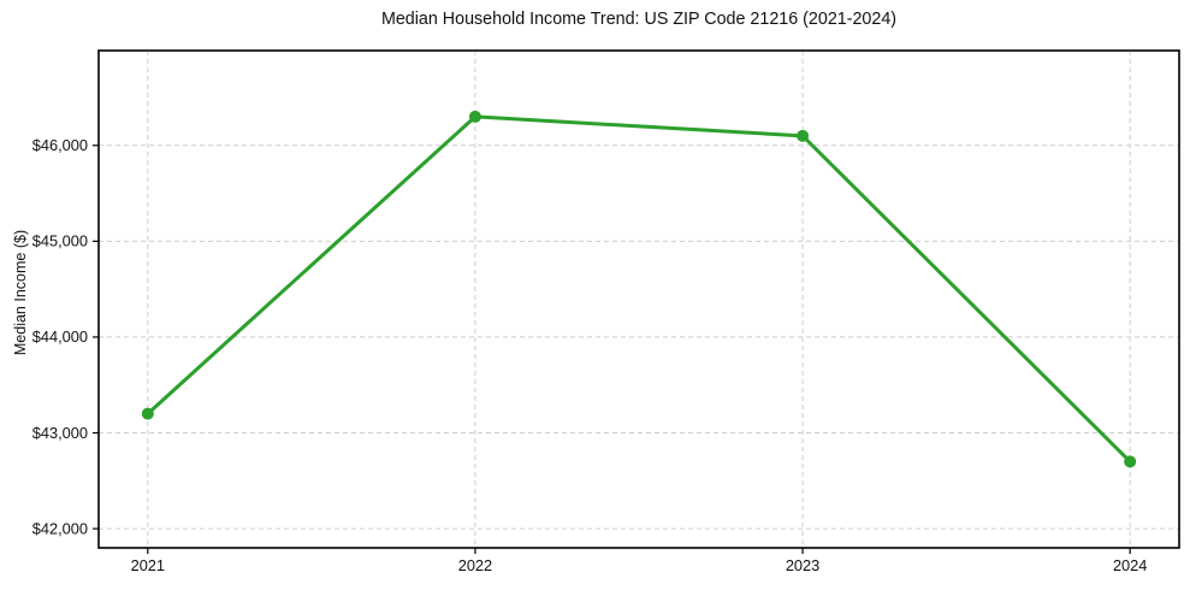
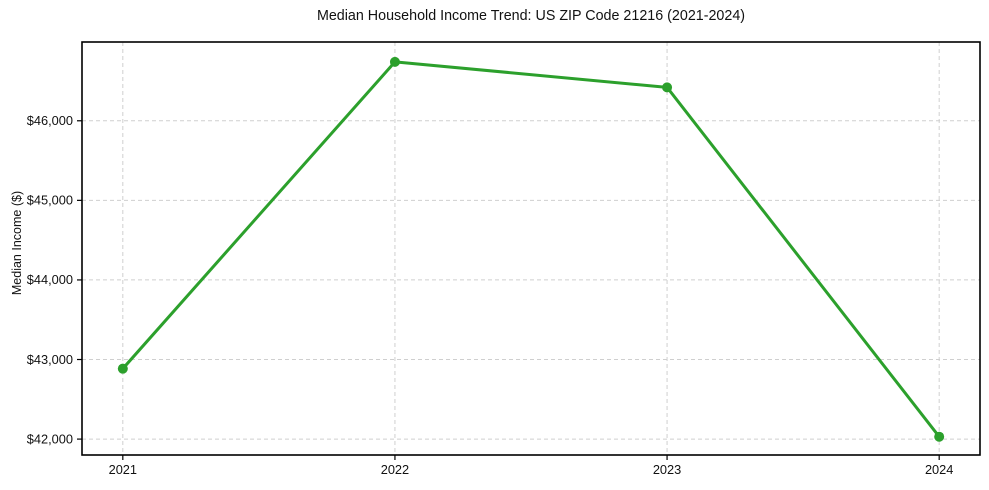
2021: $43200 -> $42900
2022: $46300 -> $46700
2023: $46100 -> $46400
2024: $42700 -> $42000
